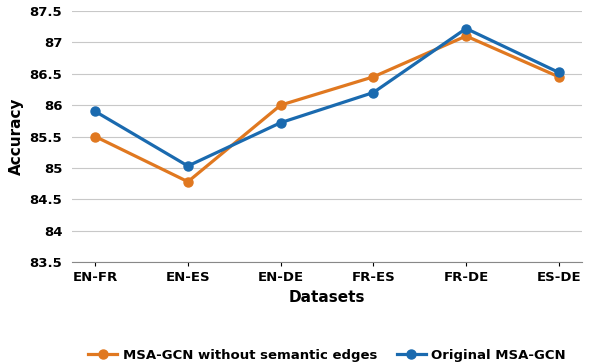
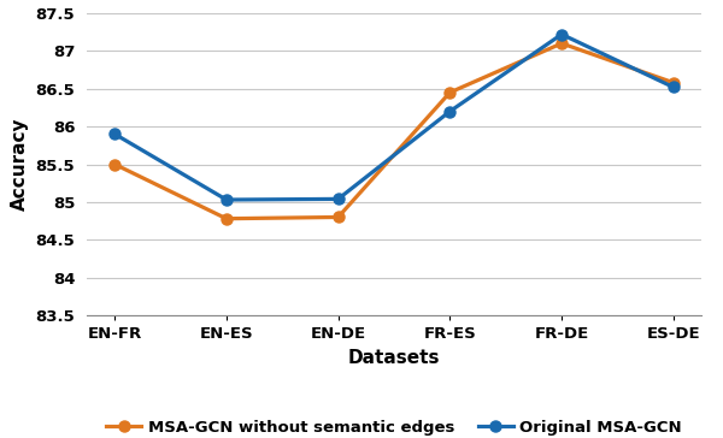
MSA-GCN without semantic edges/EN-DE: 86.00 -> 84.80
Original MSA-GCN/EN-DE: 85.72 -> 85.04
MSA-GCN without semantic edges/ES-DE: 86.45 -> 86.58
